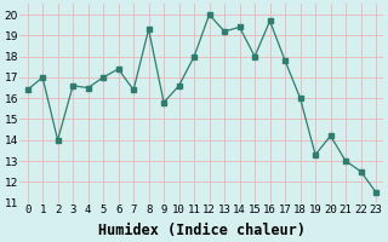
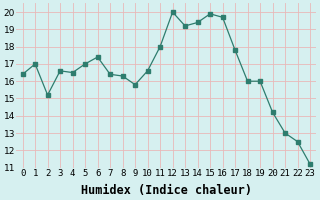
2: 14.0 -> 15.2
8: 19.3 -> 16.3
15: 18.0 -> 19.9
19: 13.3 -> 16.0
23: 11.5 -> 11.2
